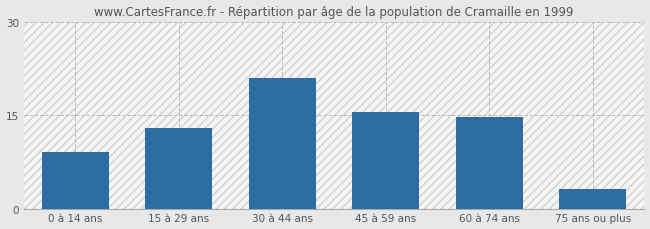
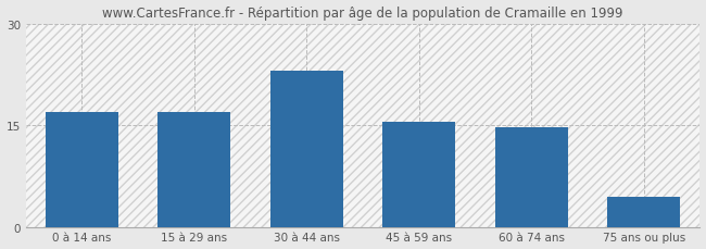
0 à 14 ans: 9.0 -> 17.0
15 à 29 ans: 13.0 -> 17.0
30 à 44 ans: 21.0 -> 23.0
75 ans ou plus: 3.2 -> 4.5
